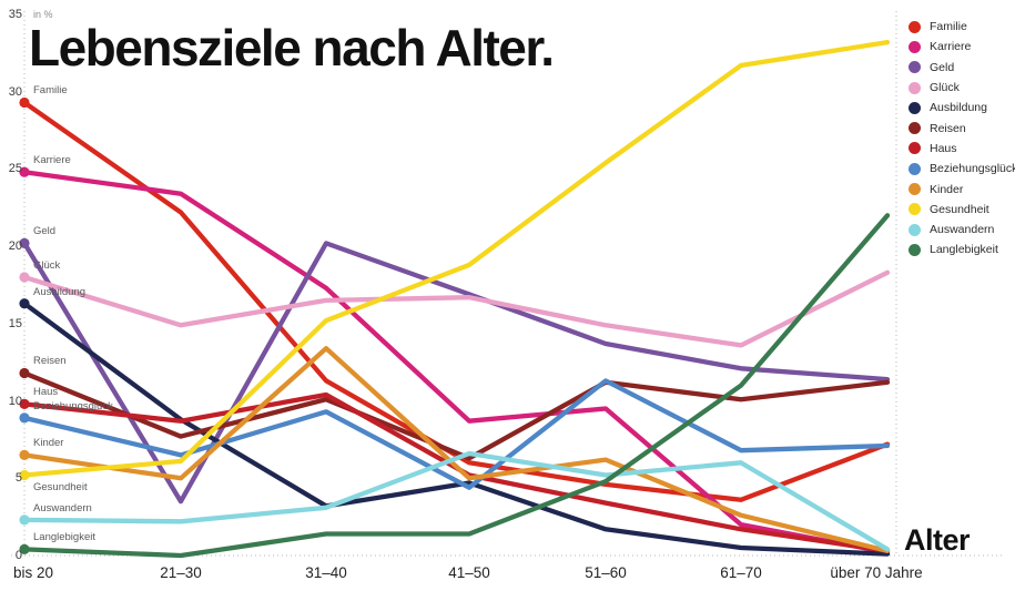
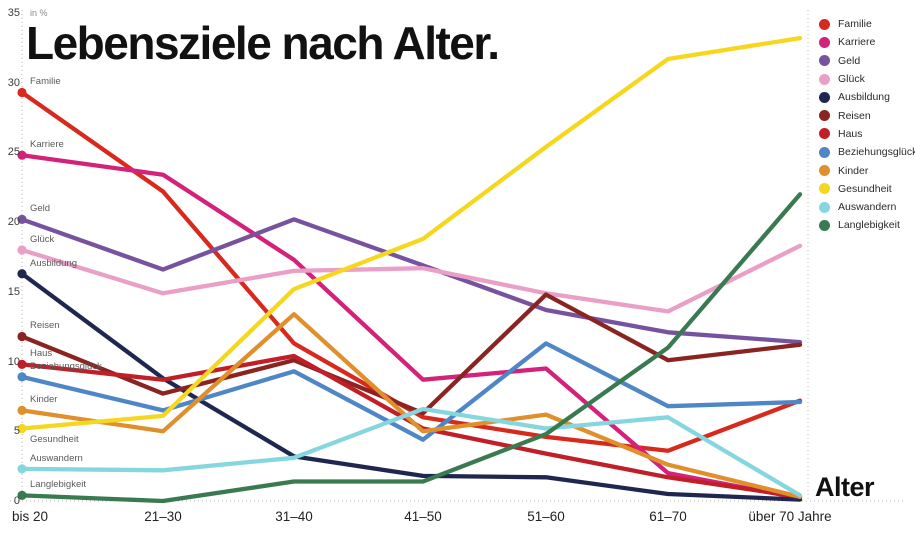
Geld/21–30: 3.5 -> 16.6
Ausbildung/41–50: 4.7 -> 1.8
Reisen/51–60: 11.2 -> 14.8
